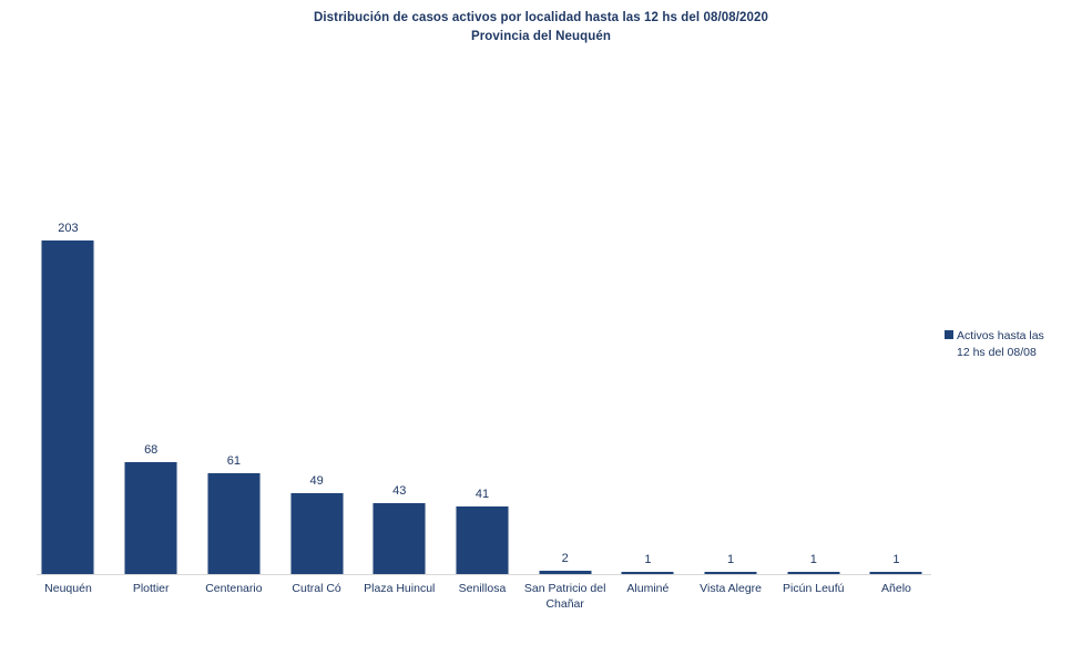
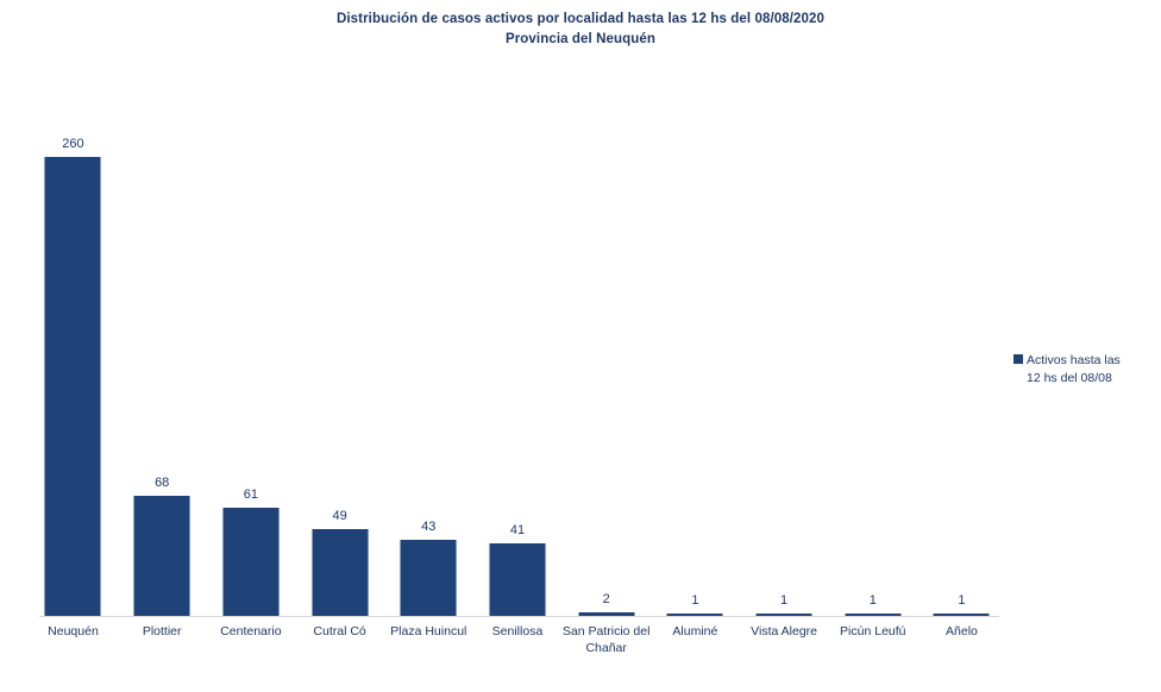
Neuquén: 203 -> 260
